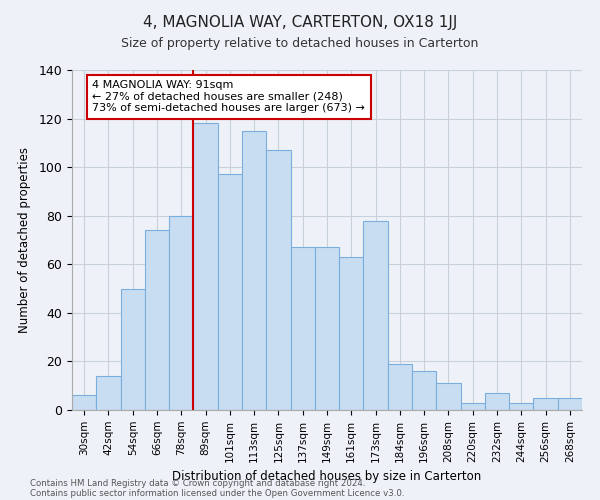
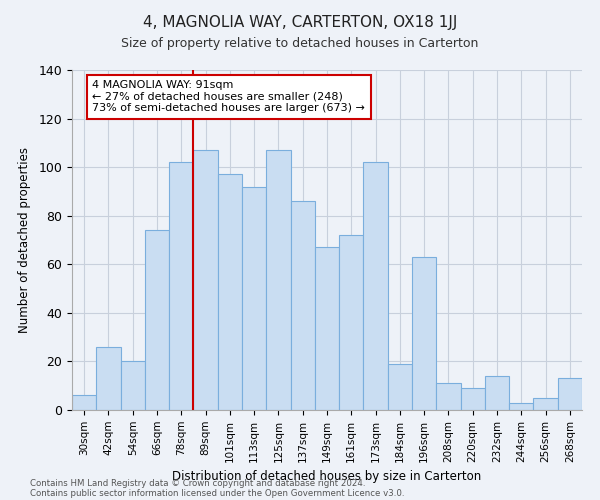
42sqm: 14 -> 26
54sqm: 50 -> 20
78sqm: 80 -> 102
89sqm: 118 -> 107
113sqm: 115 -> 92
137sqm: 67 -> 86
161sqm: 63 -> 72
173sqm: 78 -> 102
196sqm: 16 -> 63
220sqm: 3 -> 9
232sqm: 7 -> 14
268sqm: 5 -> 13
